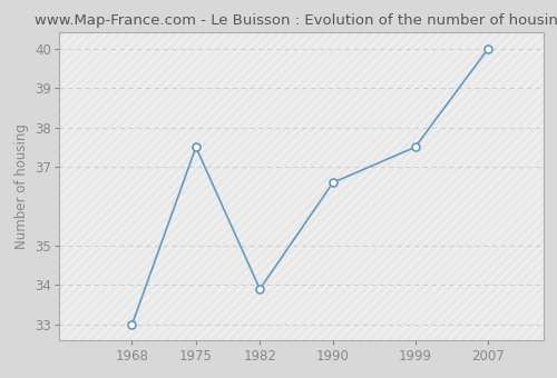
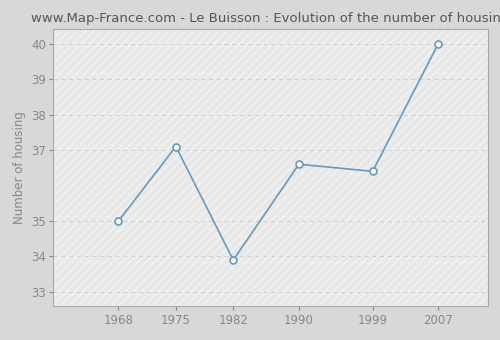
1968: 33.0 -> 35.0
1975: 37.5 -> 37.1
1999: 37.5 -> 36.4
